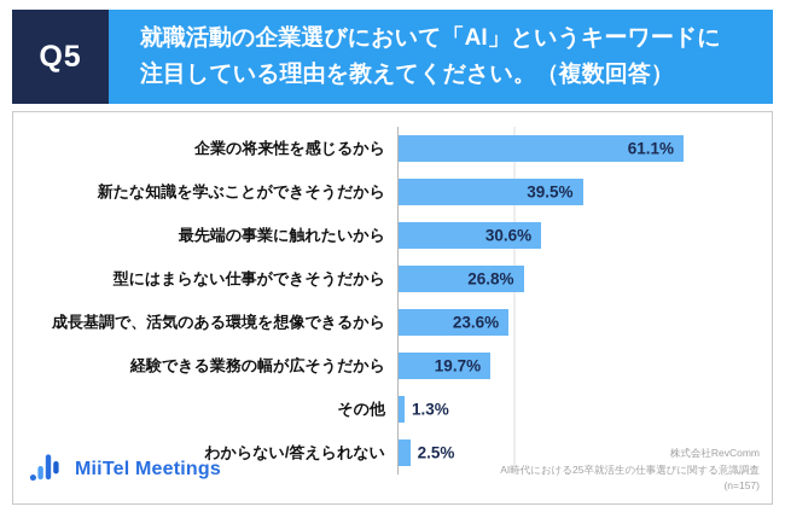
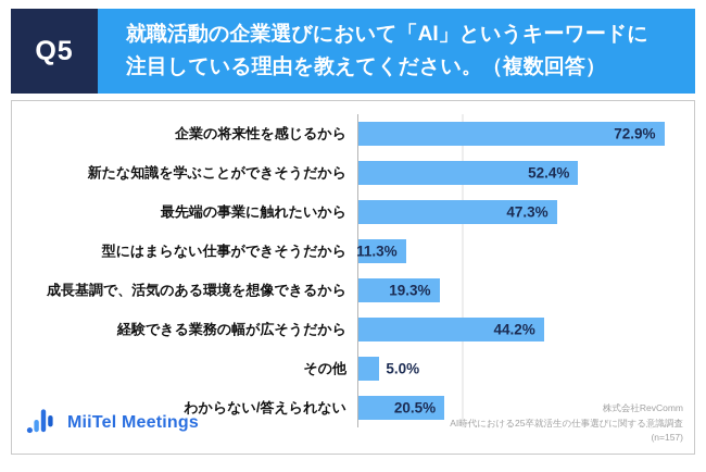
企業の将来性を感じるから: 61.1% -> 72.9%
新たな知識を学ぶことができそうだから: 39.5% -> 52.4%
最先端の事業に触れたいから: 30.6% -> 47.3%
型にはまらない仕事ができそうだから: 26.8% -> 11.3%
成長基調で、活気のある環境を想像できるから: 23.6% -> 19.3%
経験できる業務の幅が広そうだから: 19.7% -> 44.2%
その他: 1.3% -> 5.0%
わからない/答えられない: 2.5% -> 20.5%
